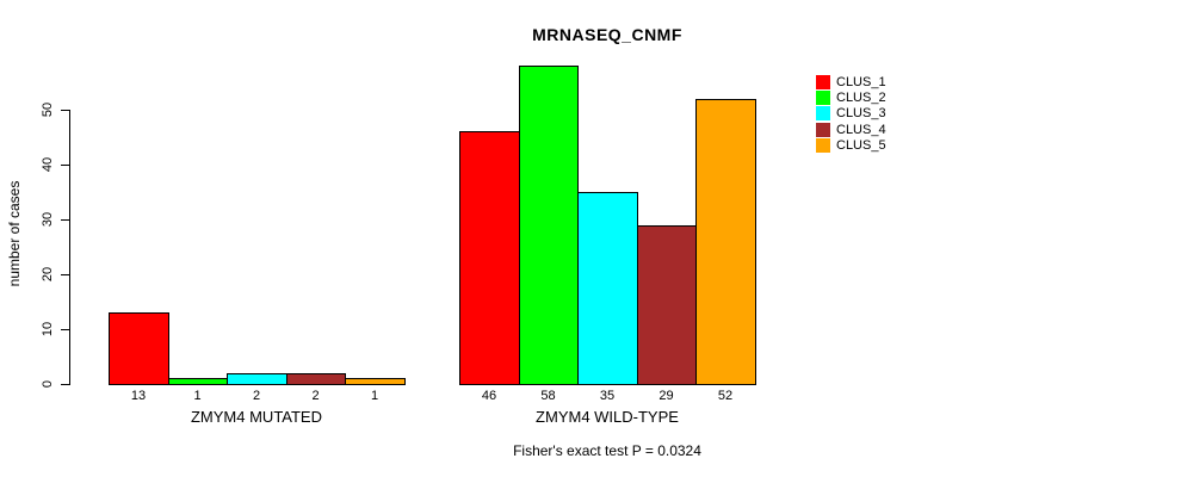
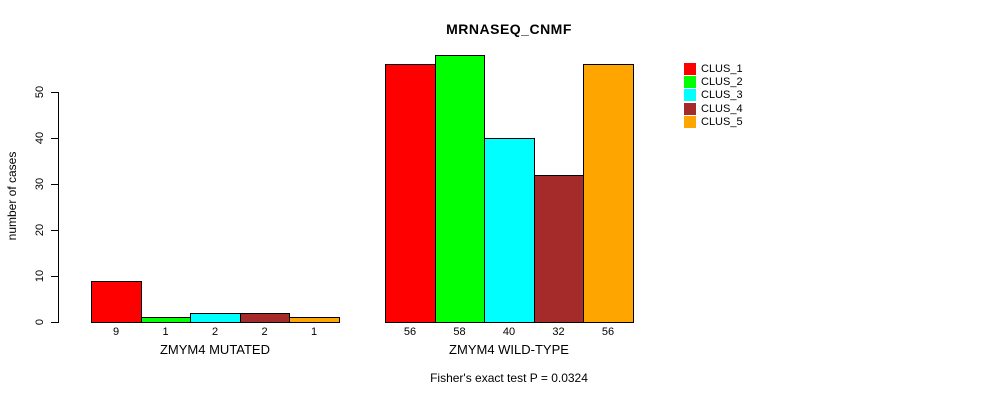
CLUS_1/ZMYM4 MUTATED: 13 -> 9
CLUS_1/ZMYM4 WILD-TYPE: 46 -> 56
CLUS_3/ZMYM4 WILD-TYPE: 35 -> 40
CLUS_4/ZMYM4 WILD-TYPE: 29 -> 32
CLUS_5/ZMYM4 WILD-TYPE: 52 -> 56
